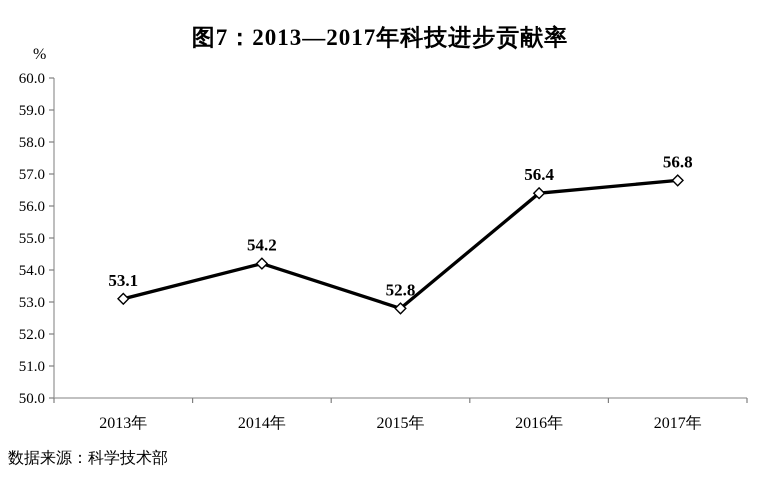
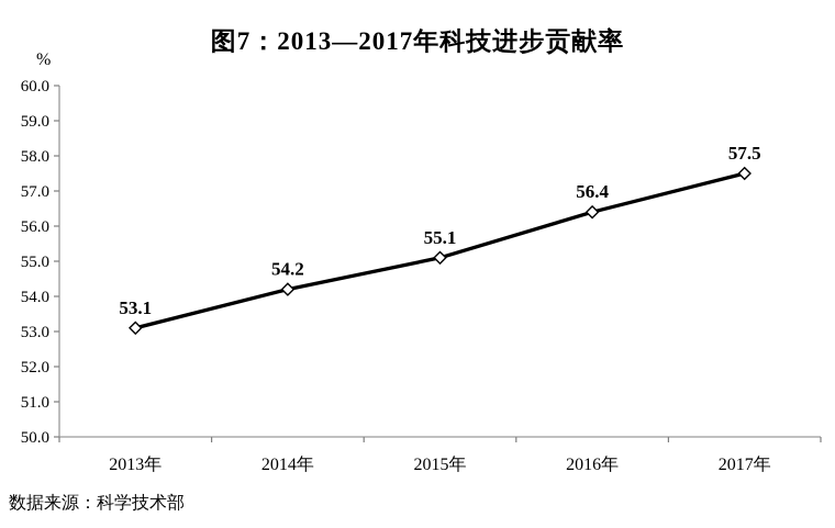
2015年: 52.8 -> 55.1
2017年: 56.8 -> 57.5
